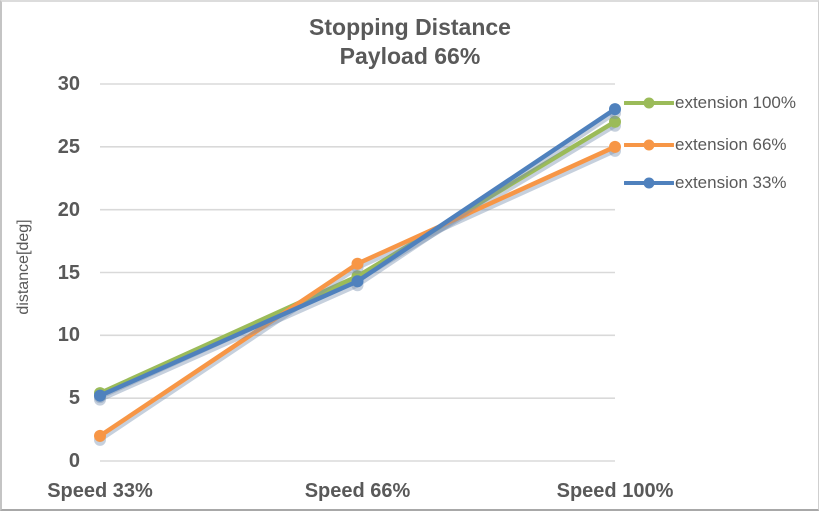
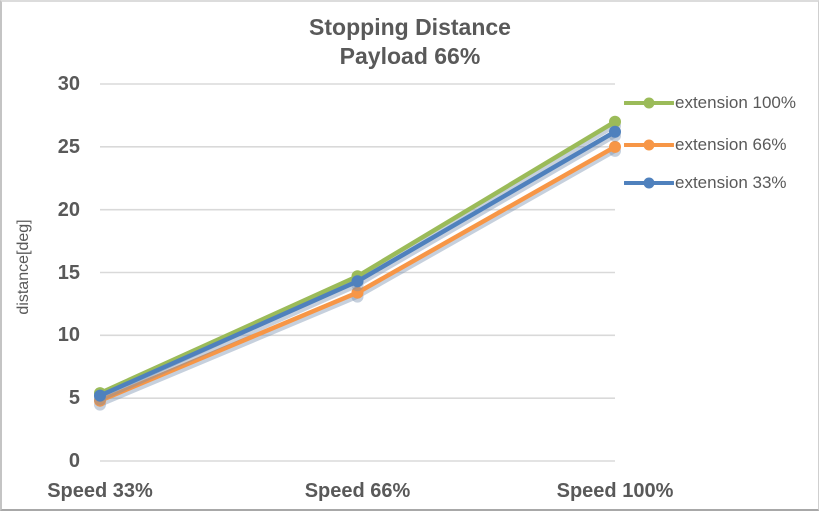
extension 66%/Speed 33%: 2.0 -> 4.8
extension 66%/Speed 66%: 15.7 -> 13.4
extension 33%/Speed 100%: 28.0 -> 26.2
